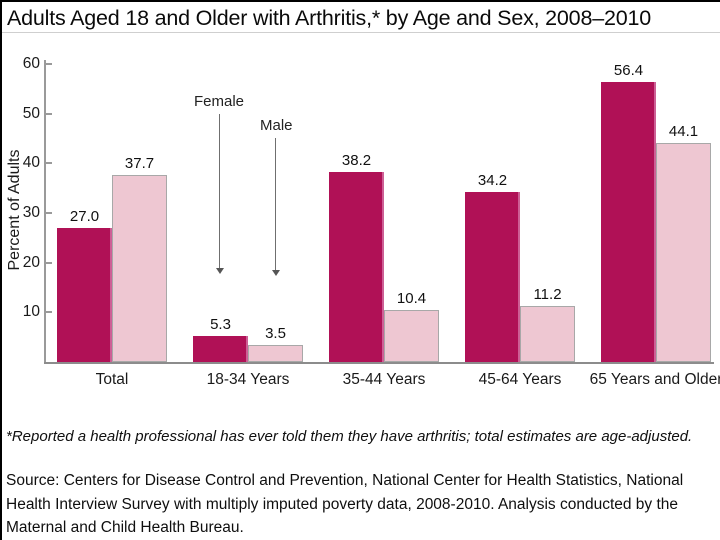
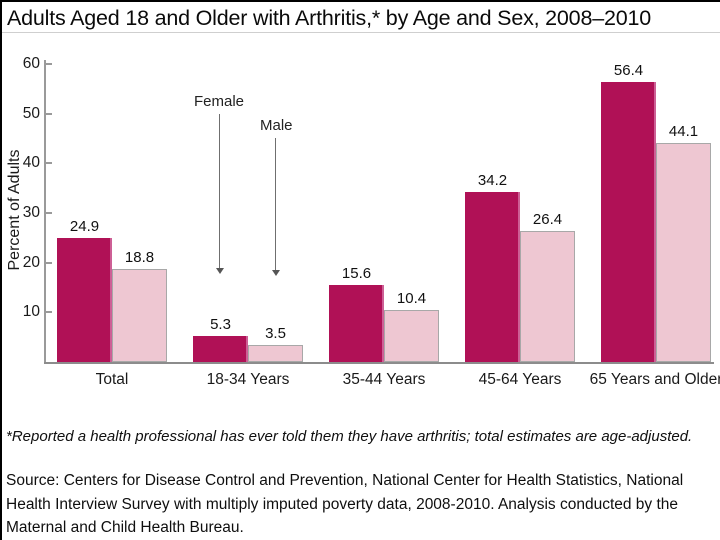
Female/Total: 27.0 -> 24.9
Male/Total: 37.7 -> 18.8
Female/35-44 Years: 38.2 -> 15.6
Male/45-64 Years: 11.2 -> 26.4
